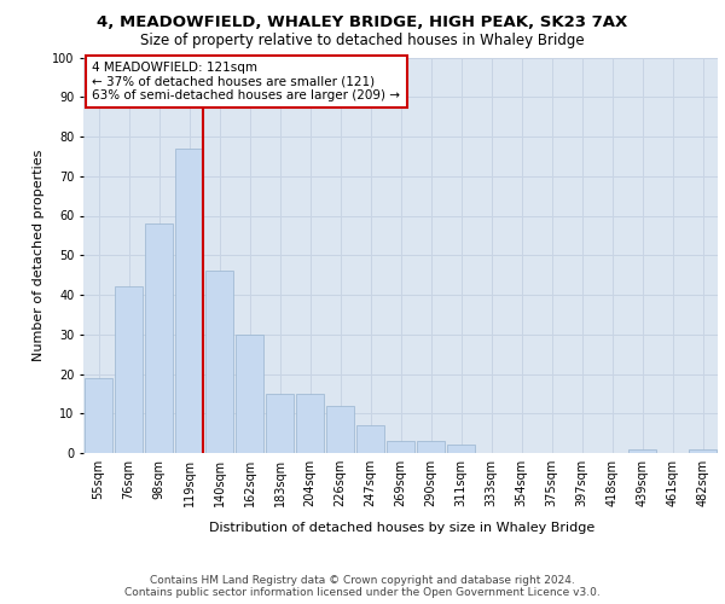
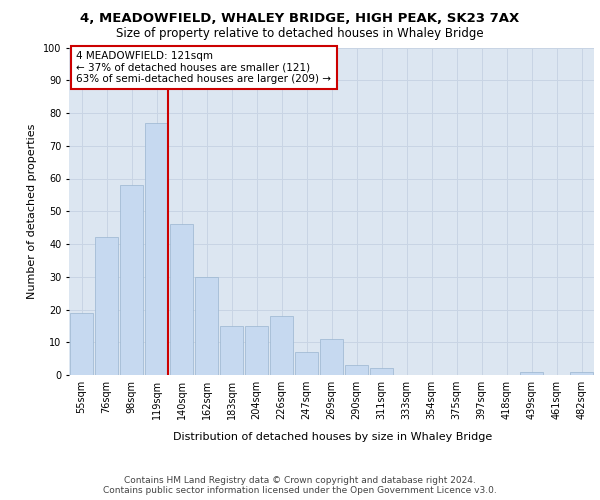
226sqm: 12 -> 18
269sqm: 3 -> 11
